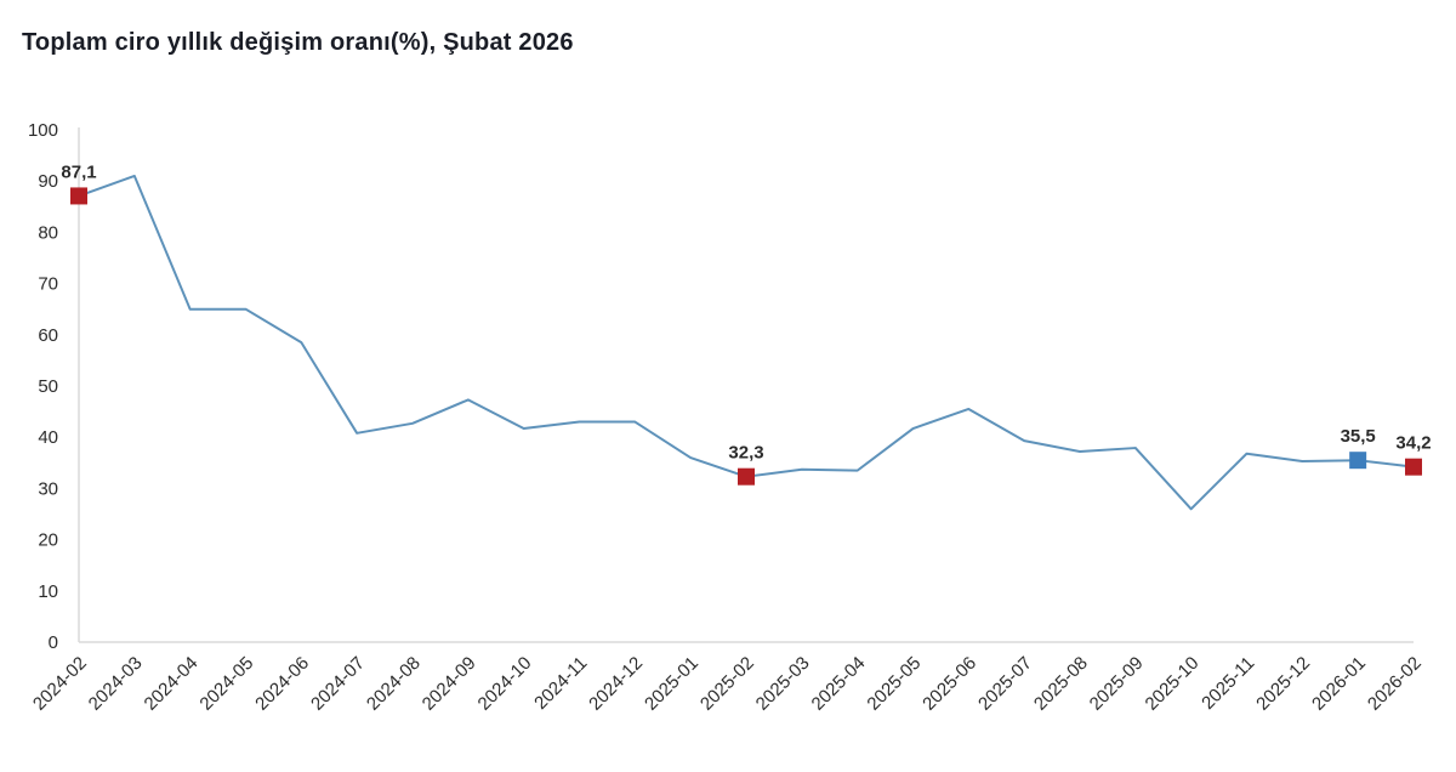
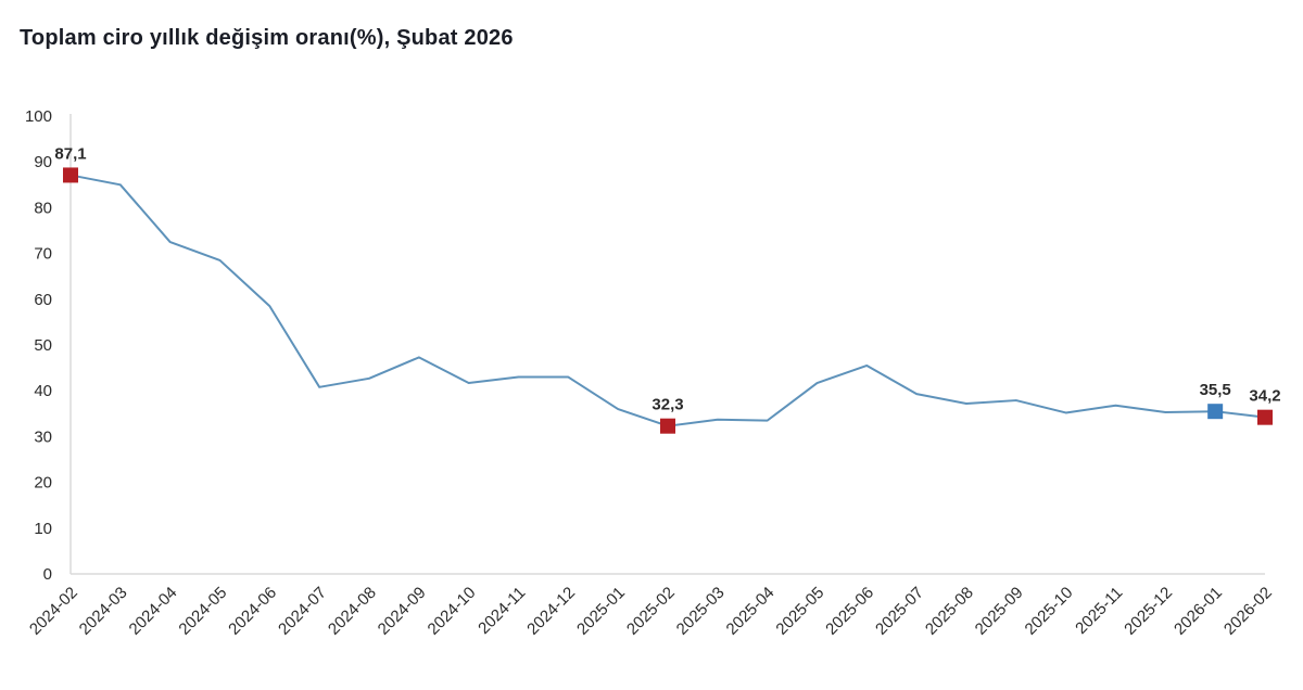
2024-03: 91 -> 85
2024-04: 65 -> 72
2024-05: 65 -> 68
2025-10: 26 -> 35
